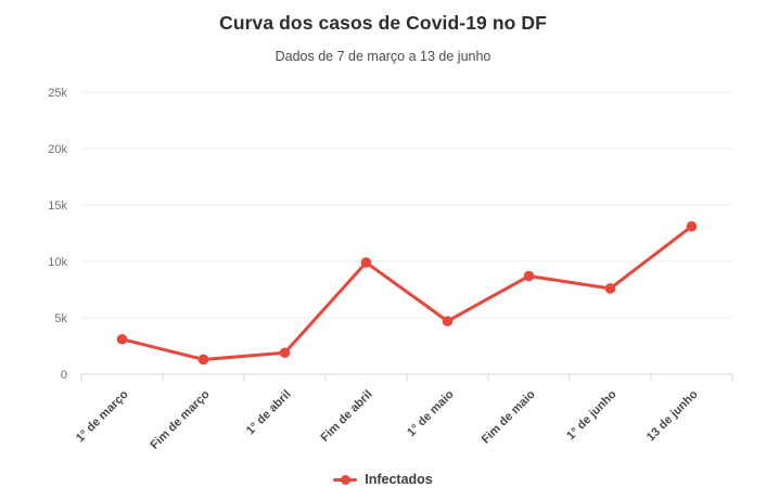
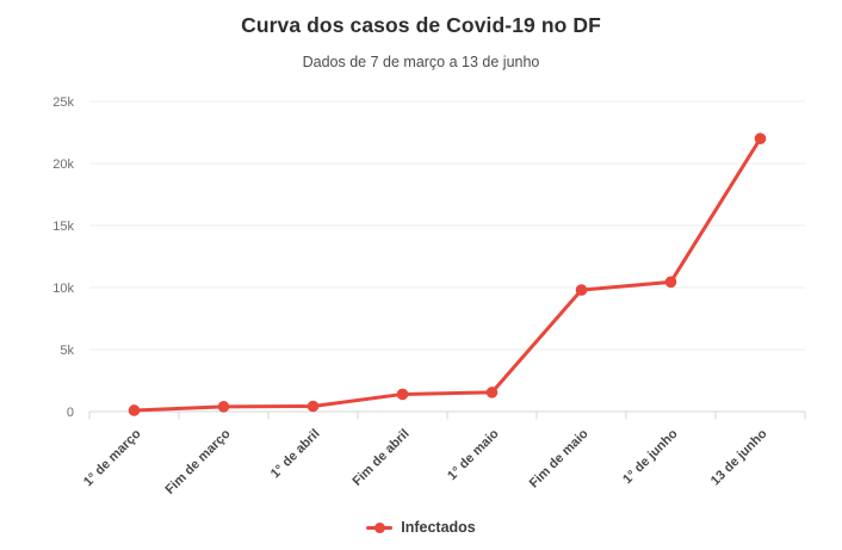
1° de março: 3.1k -> 0.1k
Fim de março: 1.3k -> 0.4k
1° de abril: 1.9k -> 0.4k
Fim de abril: 9.9k -> 1.4k
1° de maio: 4.7k -> 1.6k
Fim de maio: 8.7k -> 9.8k
1° de junho: 7.6k -> 10.4k
13 de junho: 13.1k -> 22.0k
